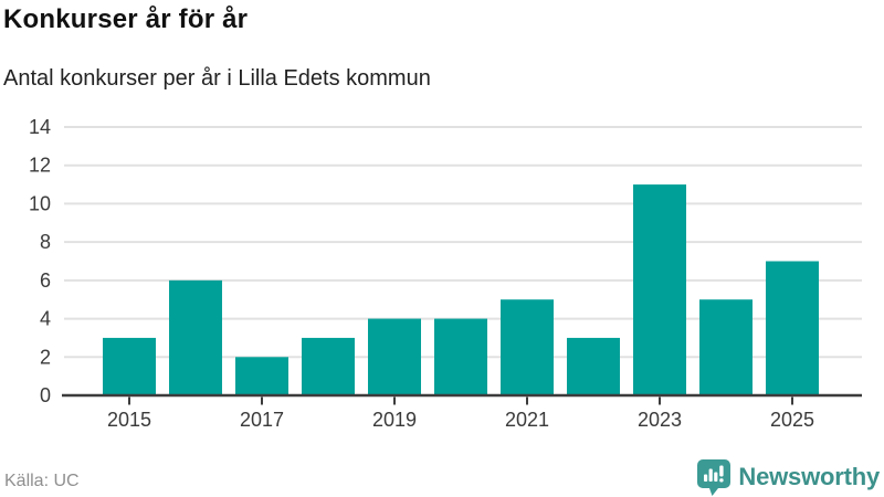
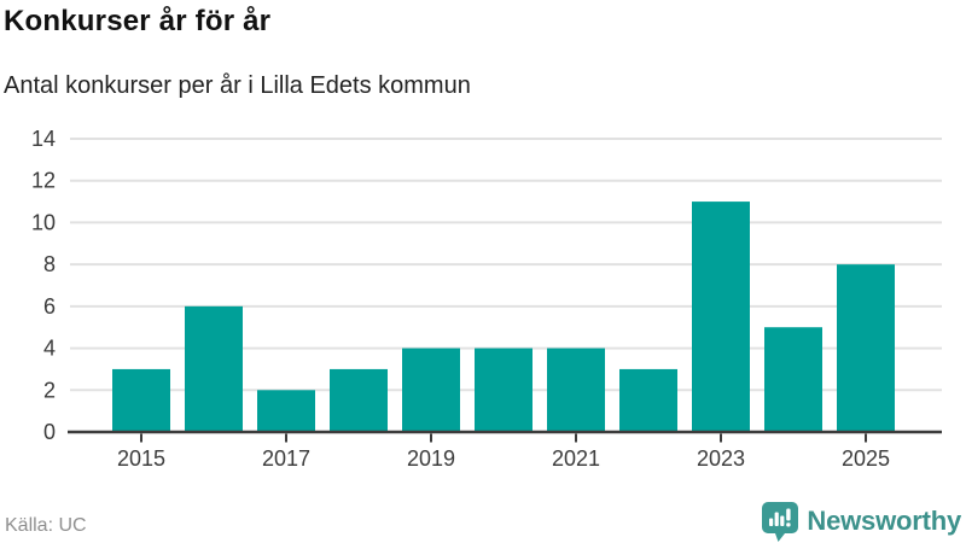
2021: 5 -> 4
2025: 7 -> 8
